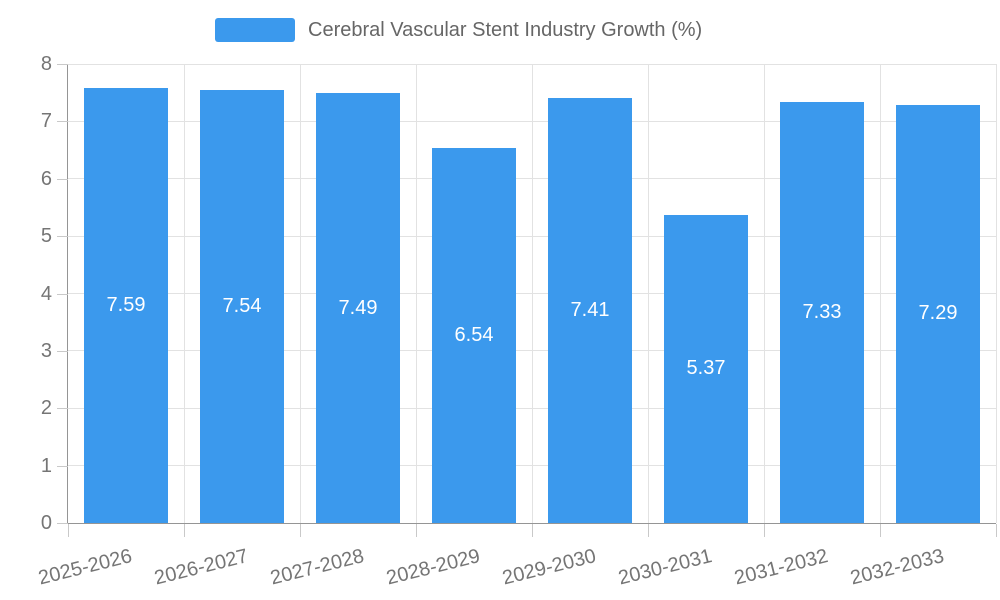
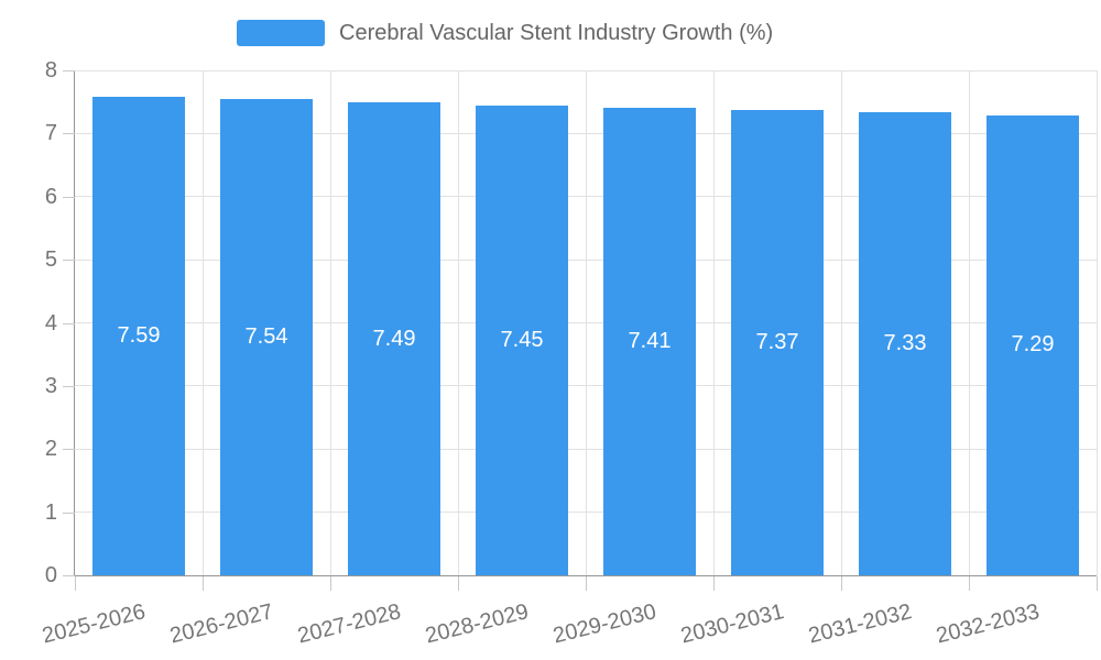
2028-2029: 6.54 -> 7.45
2030-2031: 5.37 -> 7.37
